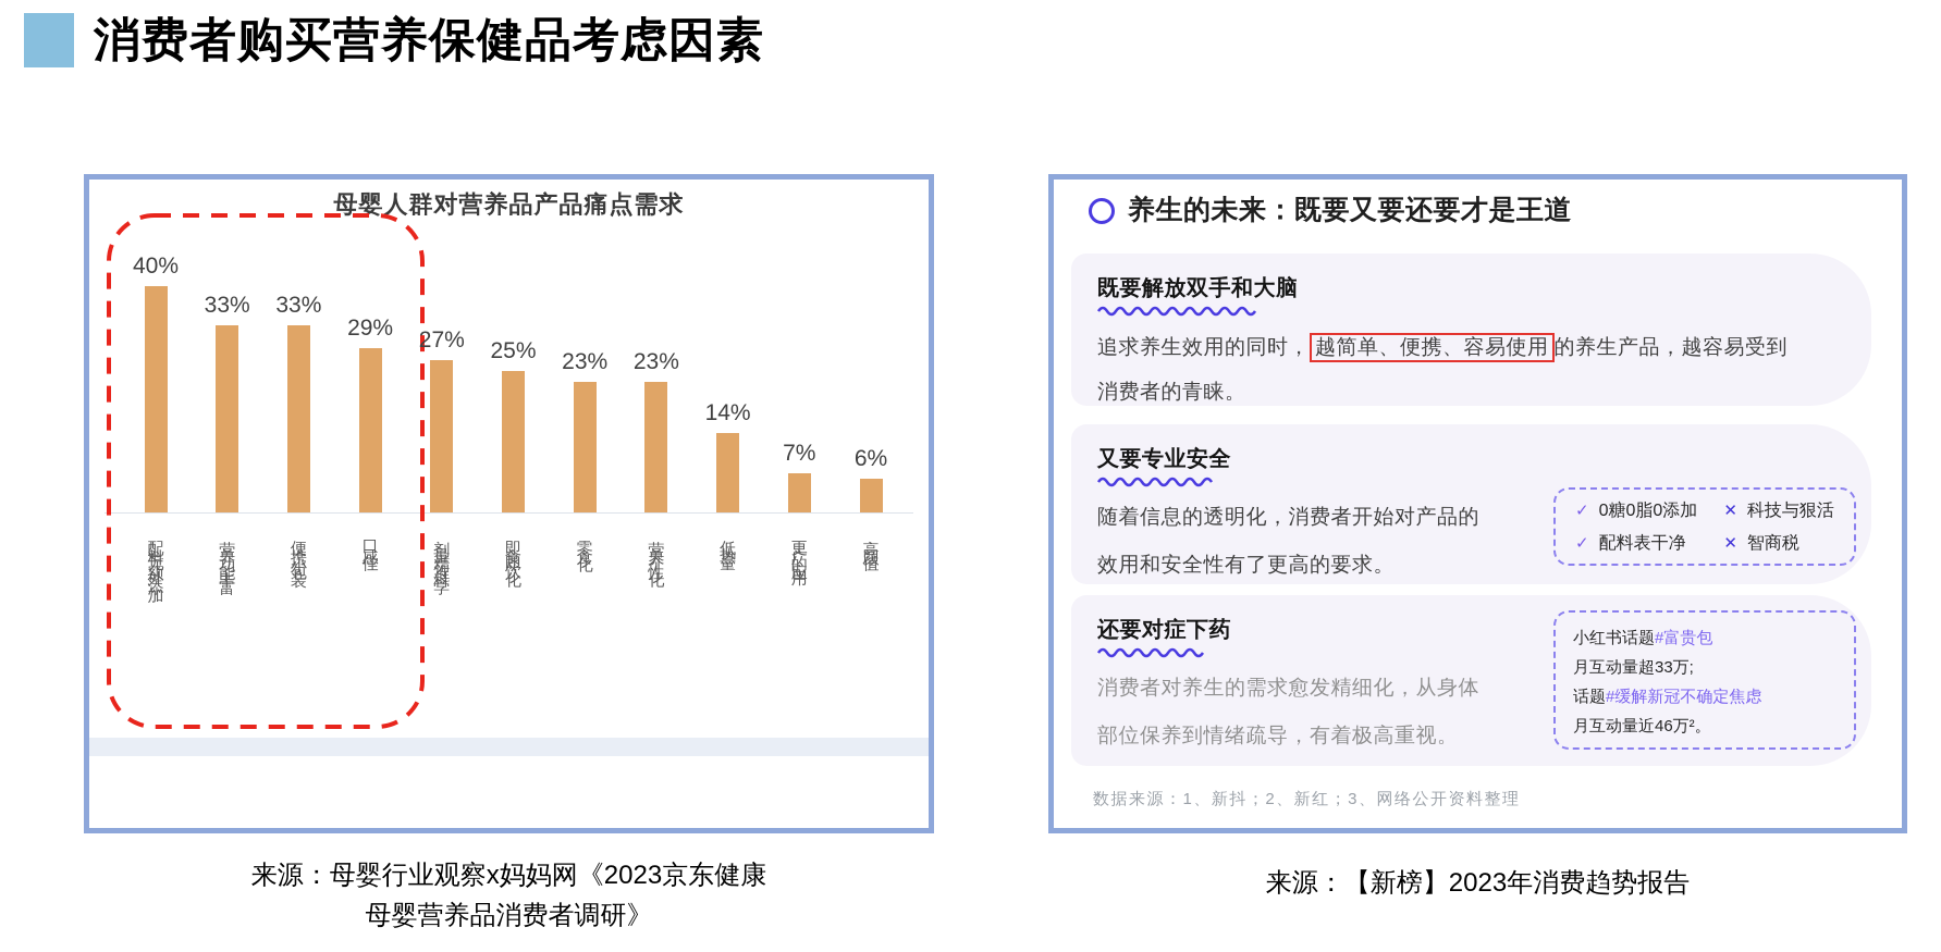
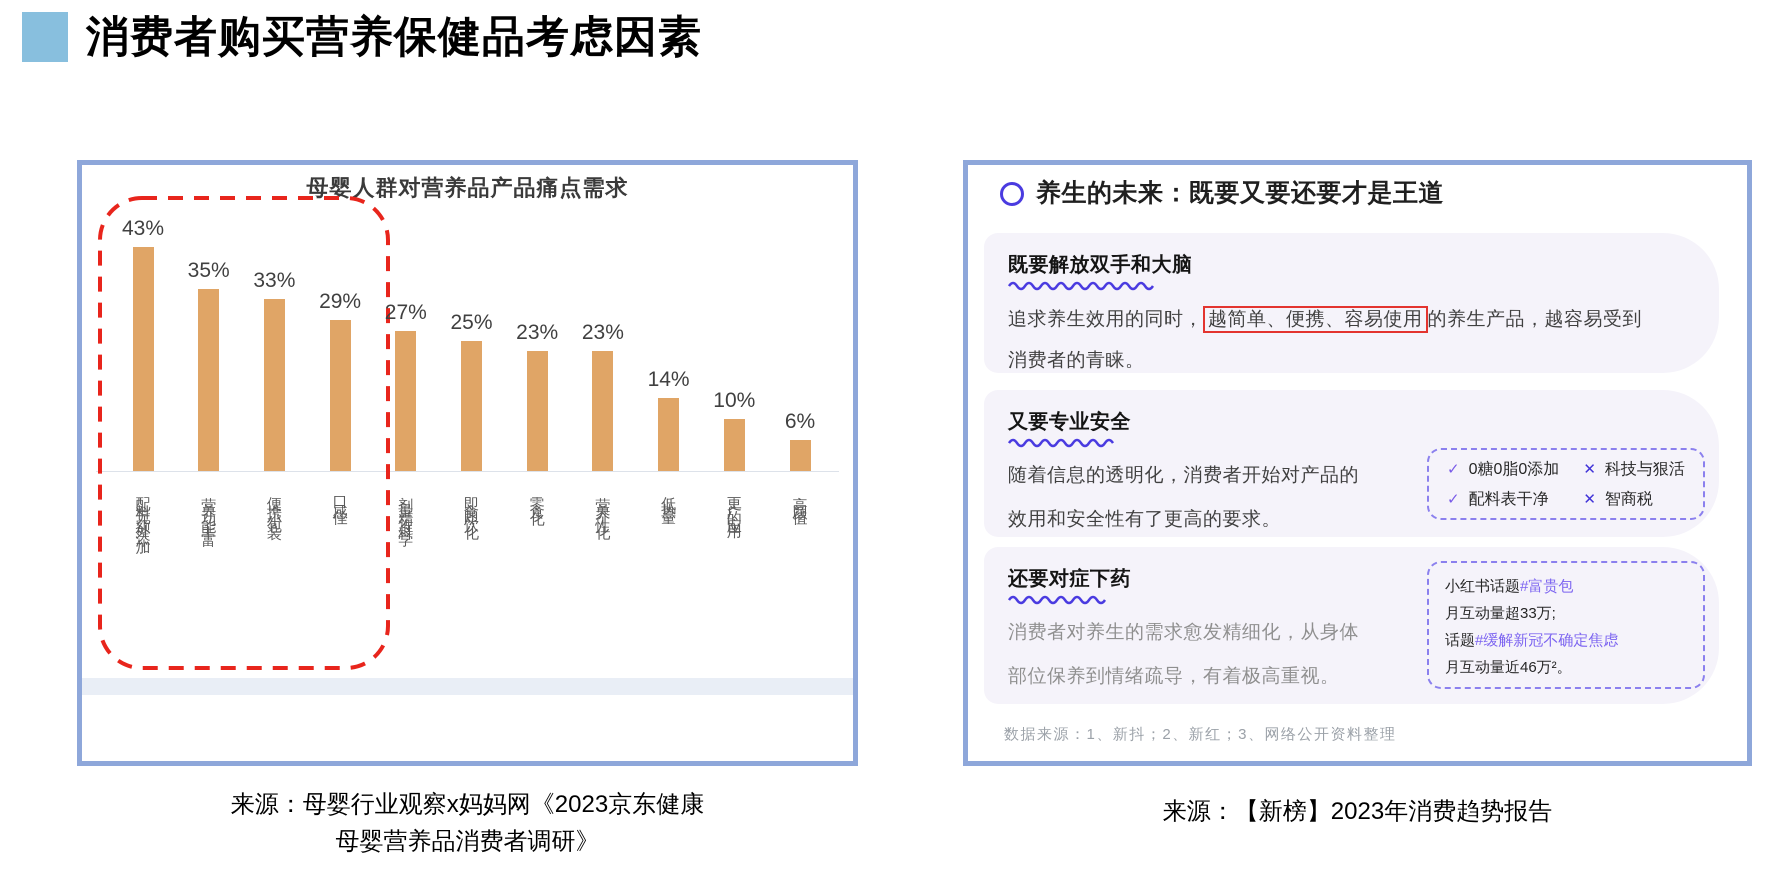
配料无额外添加: 40% -> 43%
营养功能丰富: 33% -> 35%
更广的应用: 7% -> 10%
